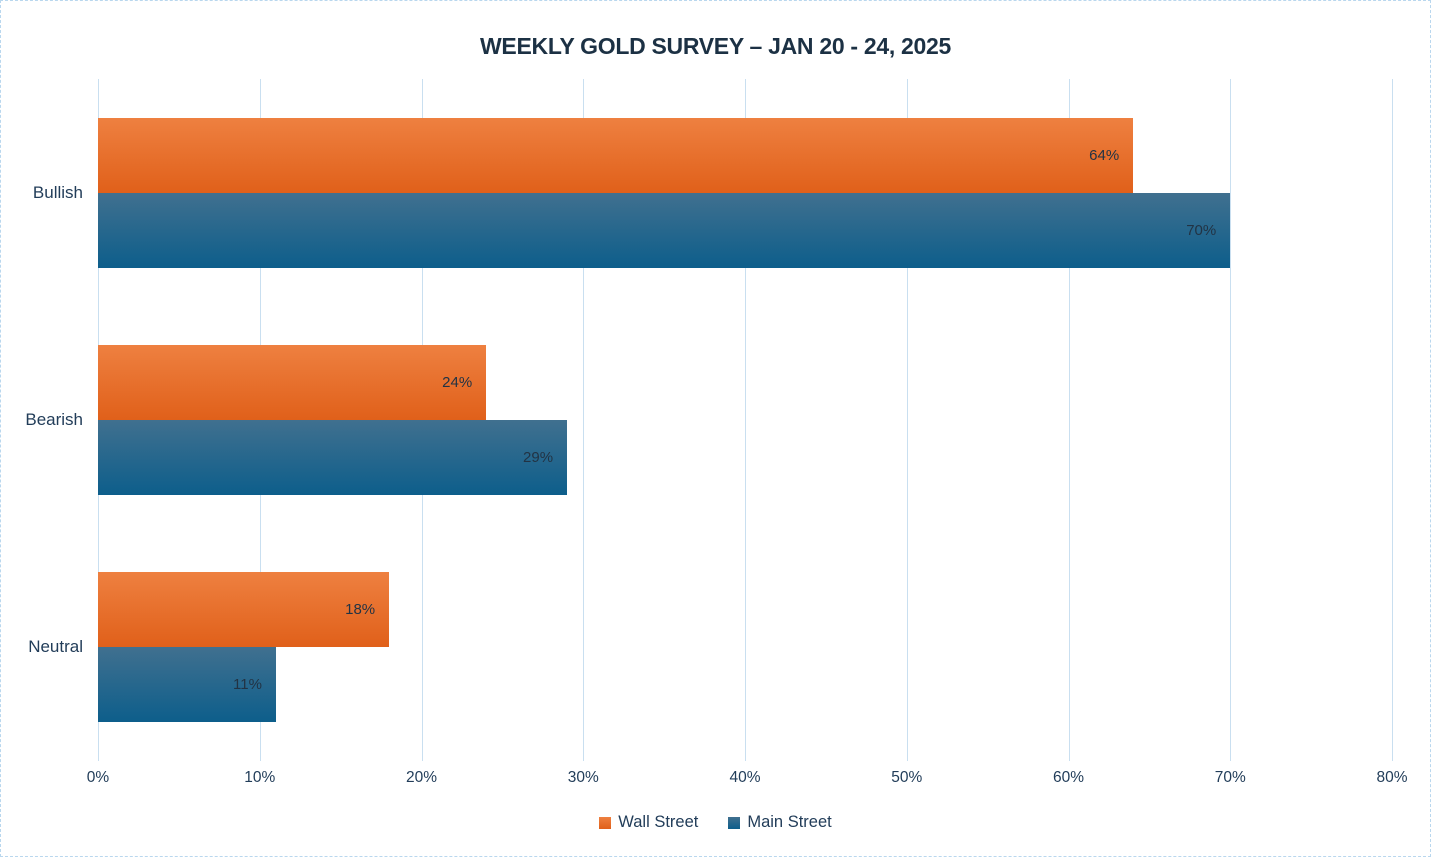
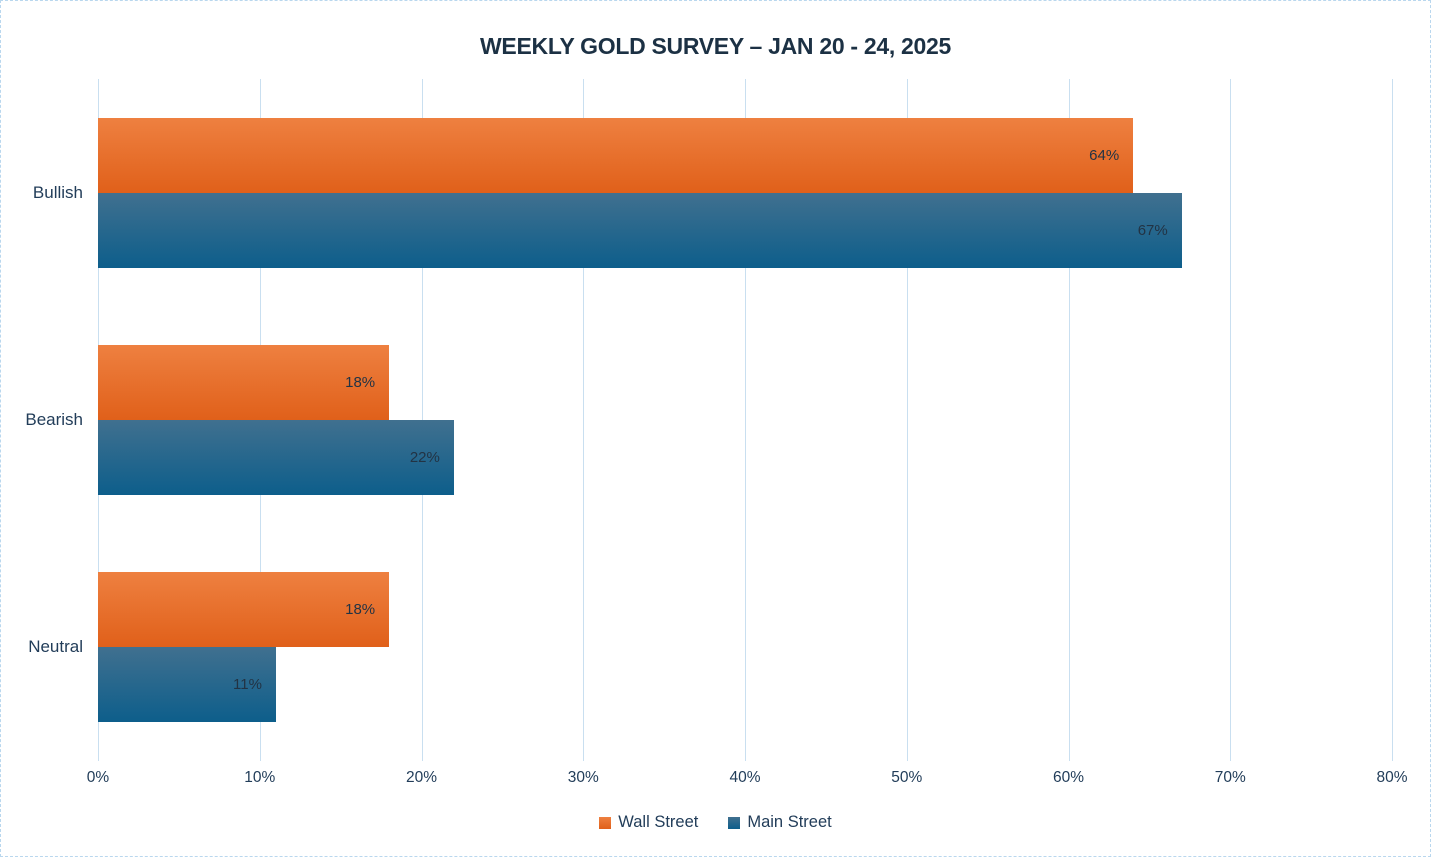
Main Street/Bullish: 70% -> 67%
Wall Street/Bearish: 24% -> 18%
Main Street/Bearish: 29% -> 22%
